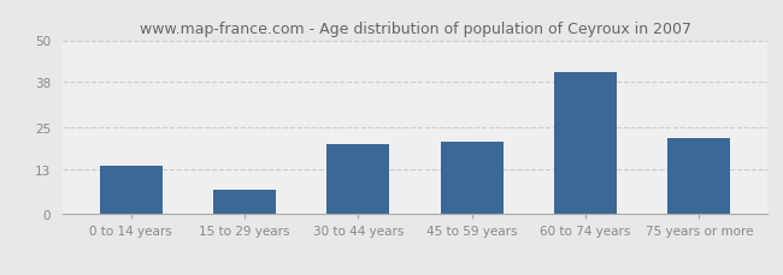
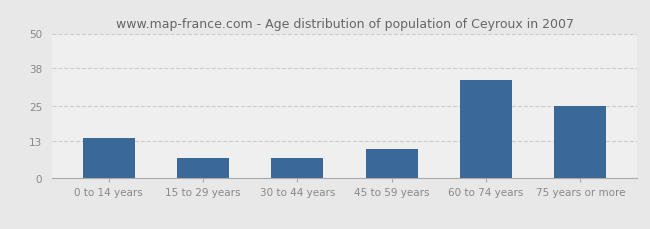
30 to 44 years: 20 -> 7
45 to 59 years: 21 -> 10
60 to 74 years: 41 -> 34
75 years or more: 22 -> 25
